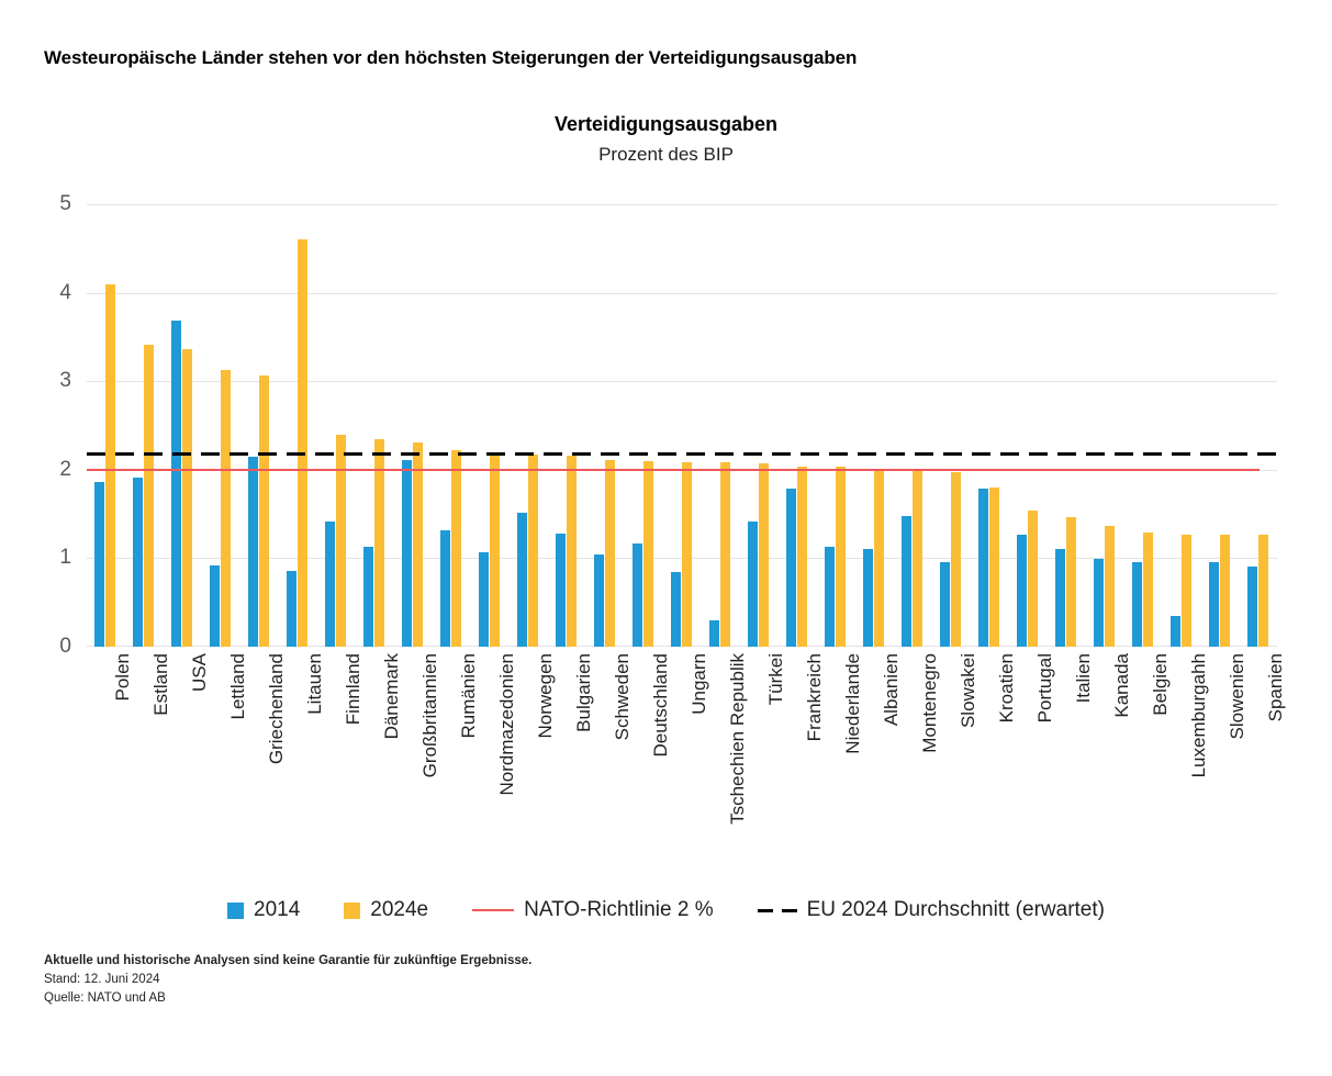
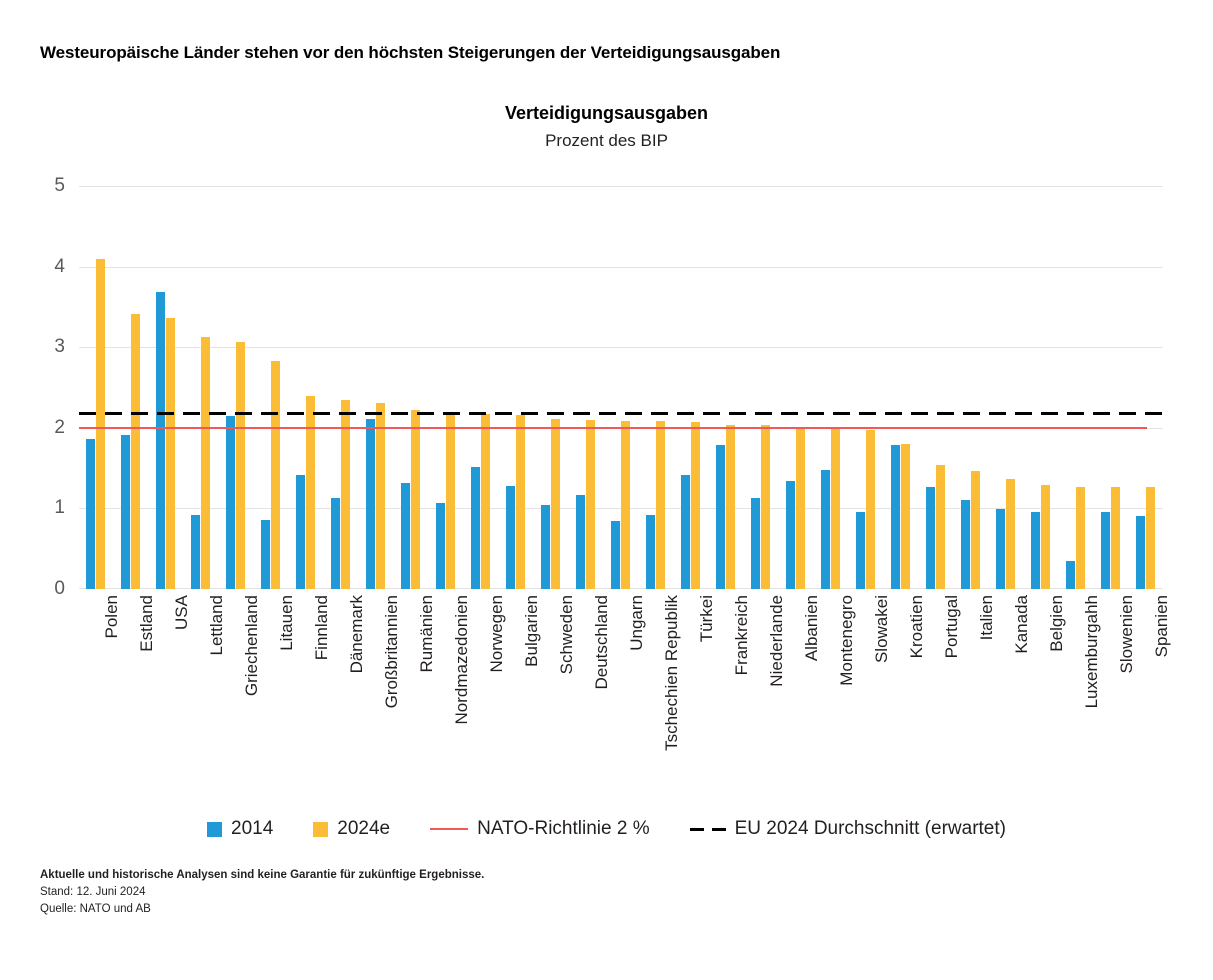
2024e/Litauen: 4.6 -> 2.8
2014/Tschechien Republik: 0.3 -> 0.9
2014/Albanien: 1.1 -> 1.3
